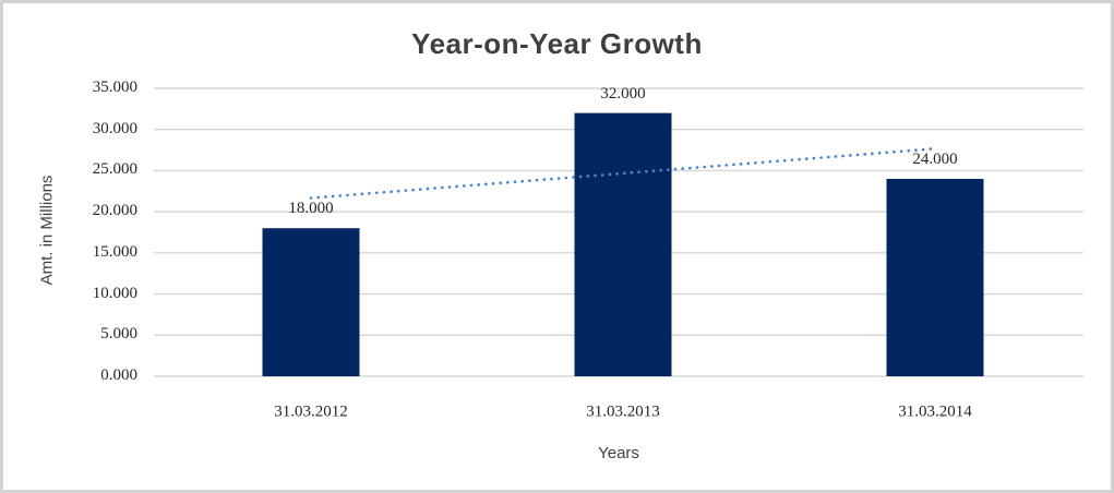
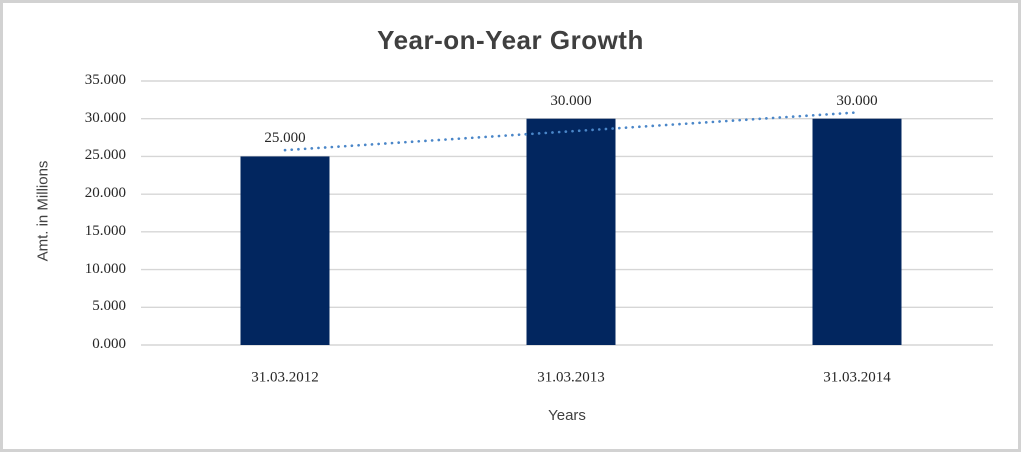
31.03.2012: 18.000 -> 25.000
31.03.2013: 32.000 -> 30.000
31.03.2014: 24.000 -> 30.000
